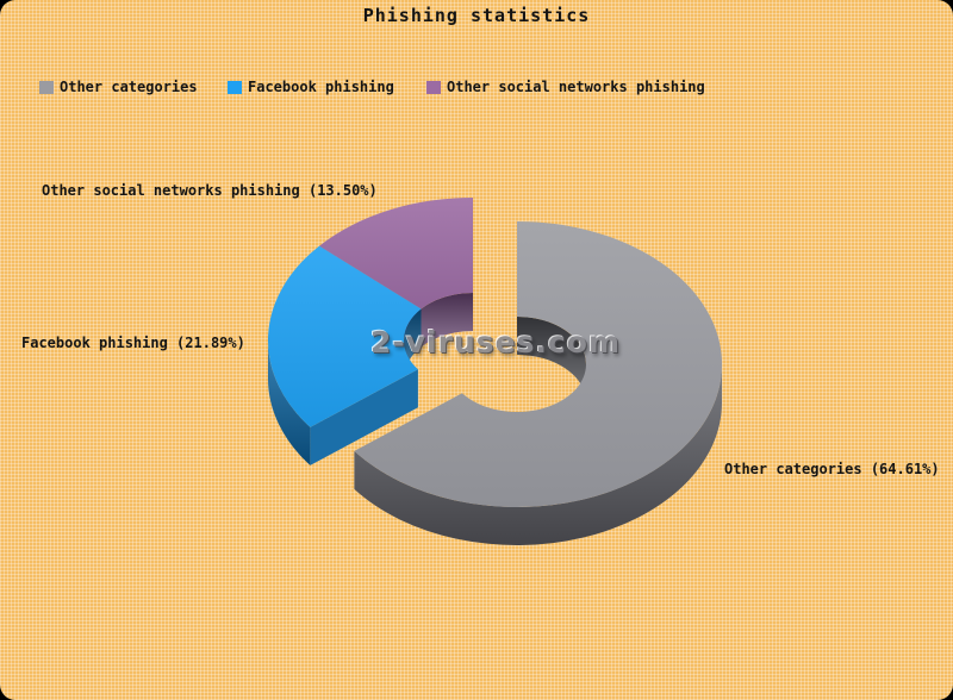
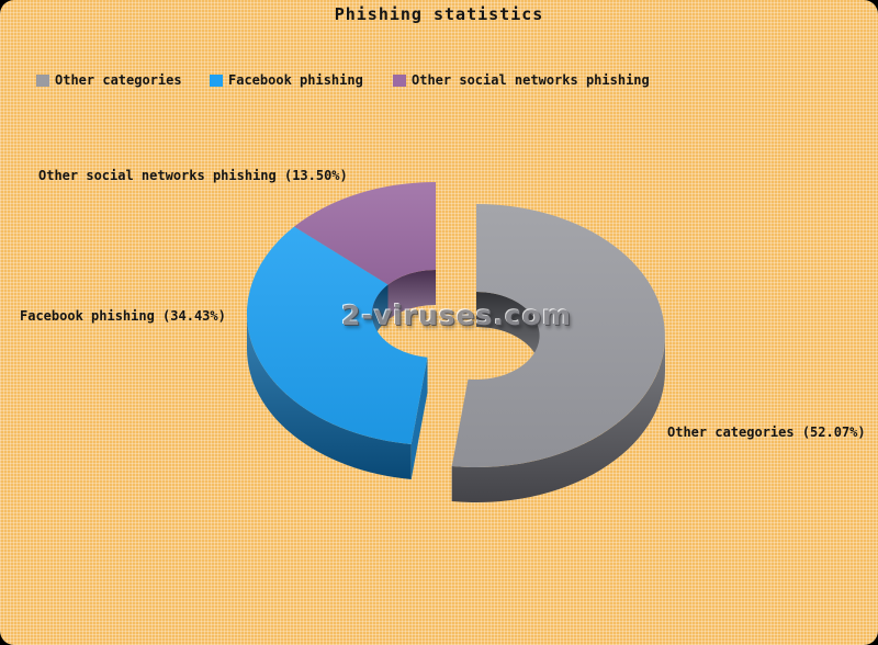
Other categories: 64.61% -> 52.07%
Facebook phishing: 21.89% -> 34.43%
